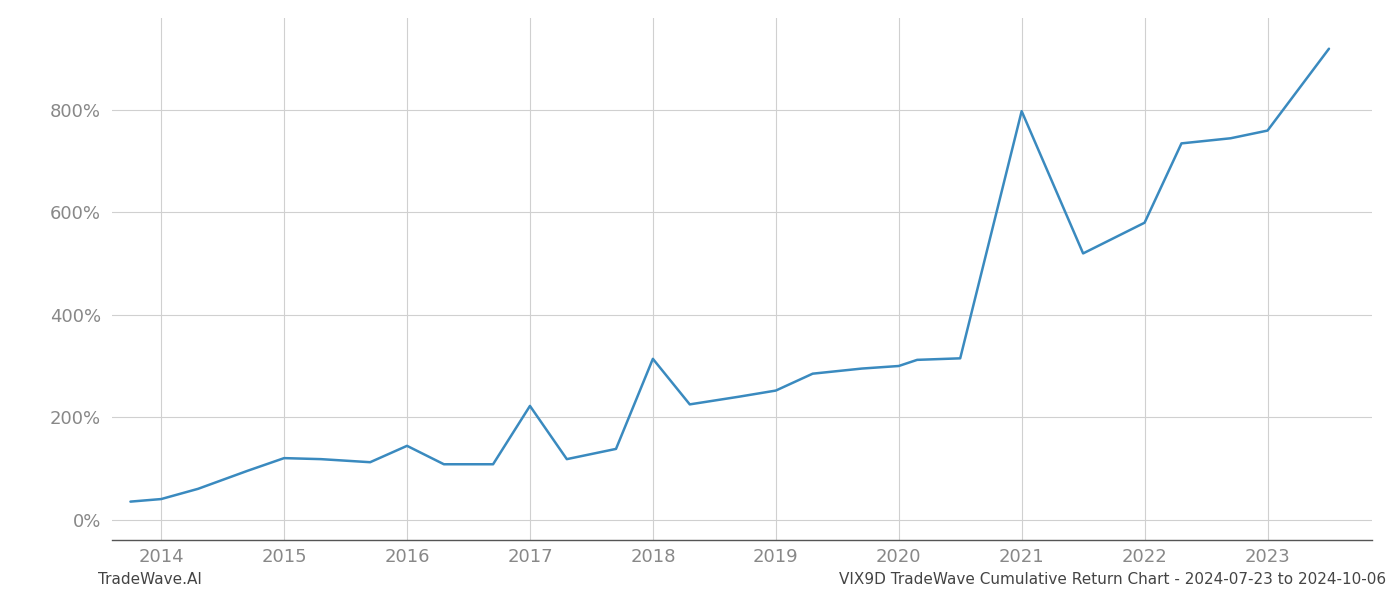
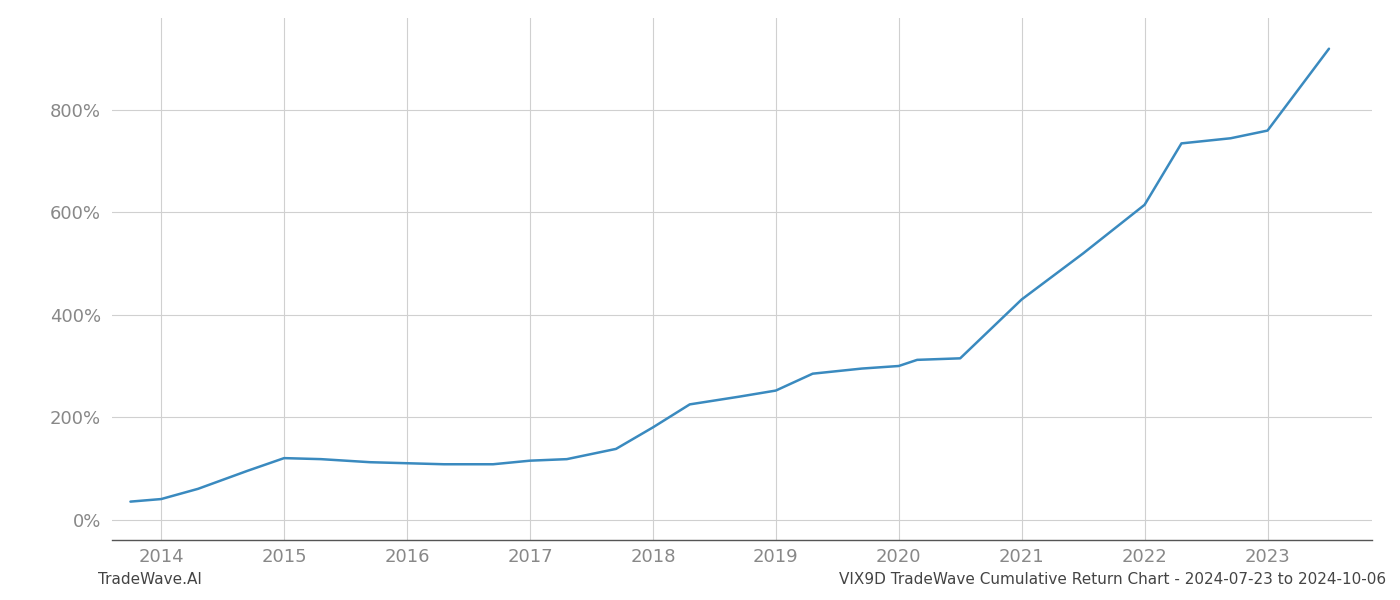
2016: 144% -> 110%
2017: 222% -> 115%
2018: 314% -> 180%
2021: 798% -> 430%
2022: 580% -> 615%
